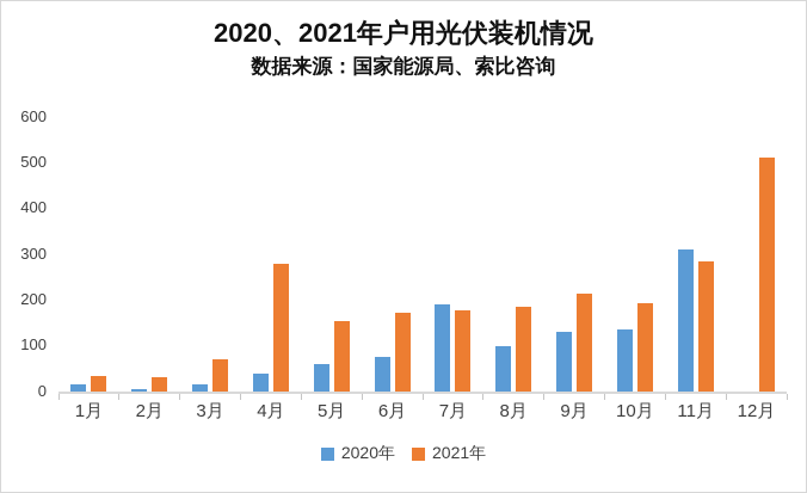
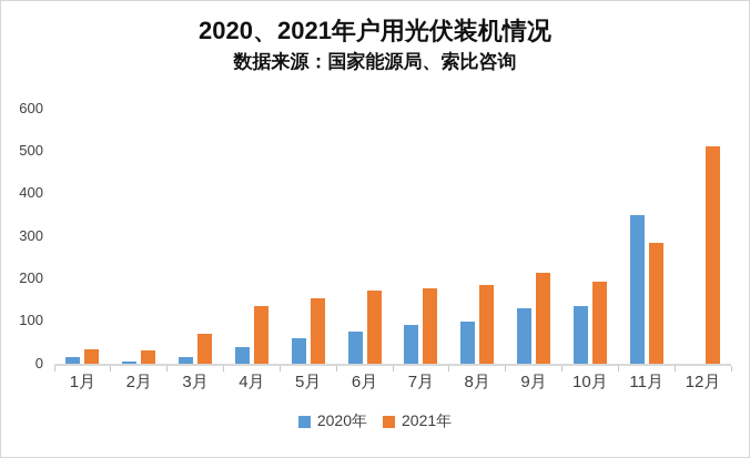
2021年/4月: 280 -> 140
2020年/7月: 190 -> 90
2020年/11月: 310 -> 350
